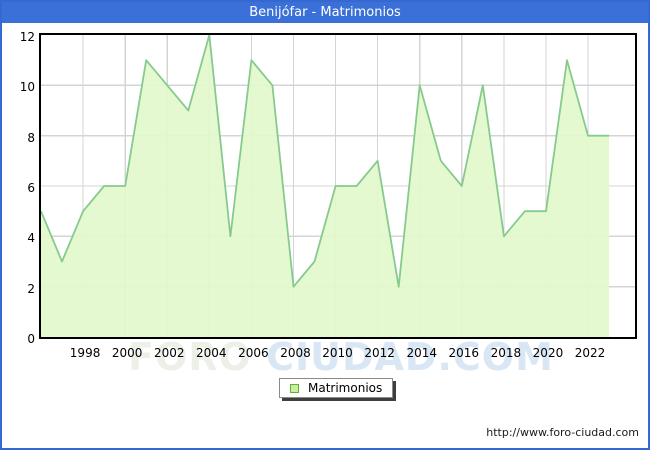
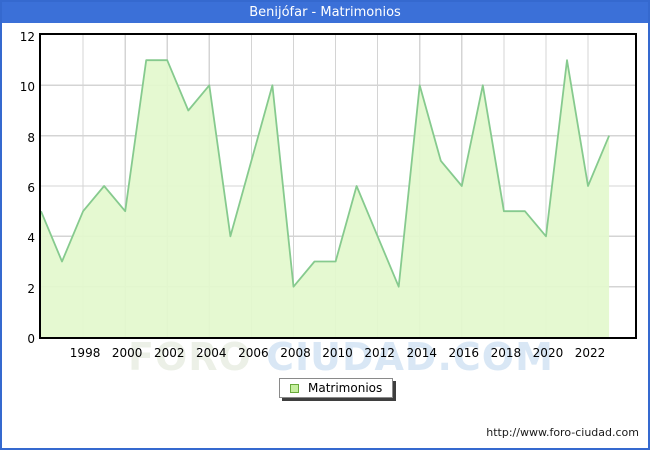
2000: 6 -> 5
2002: 10 -> 11
2004: 12 -> 10
2006: 11 -> 7
2010: 6 -> 3
2012: 7 -> 4
2018: 4 -> 5
2020: 5 -> 4
2022: 8 -> 6
